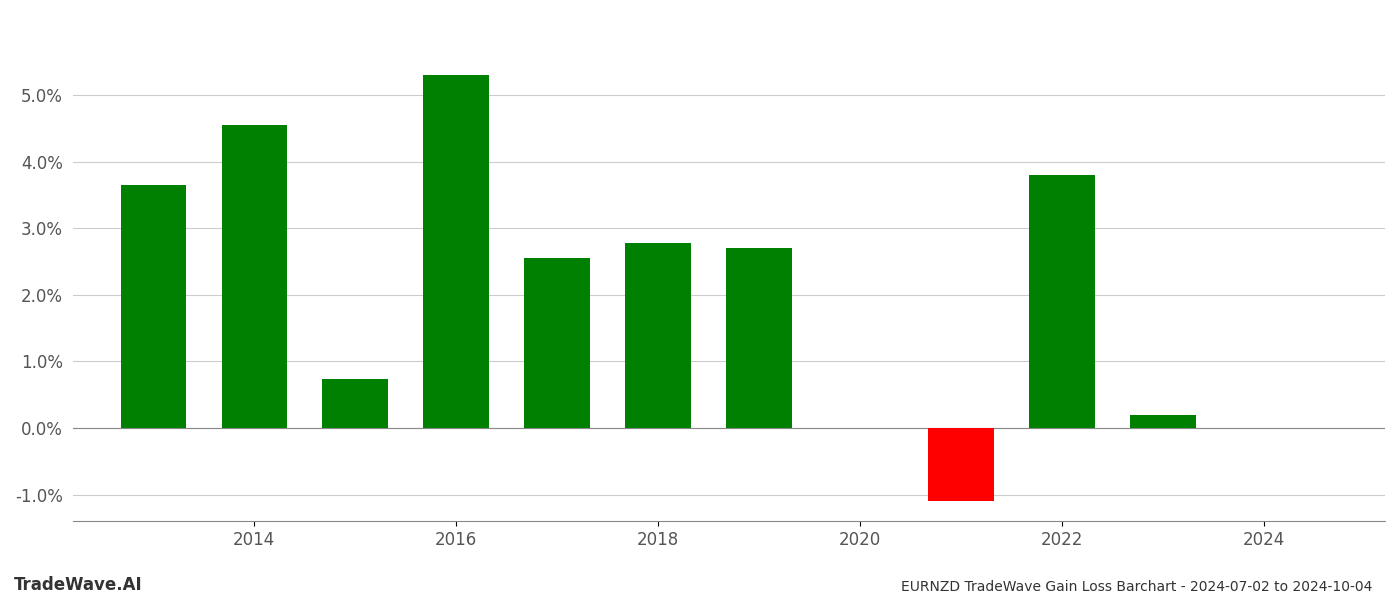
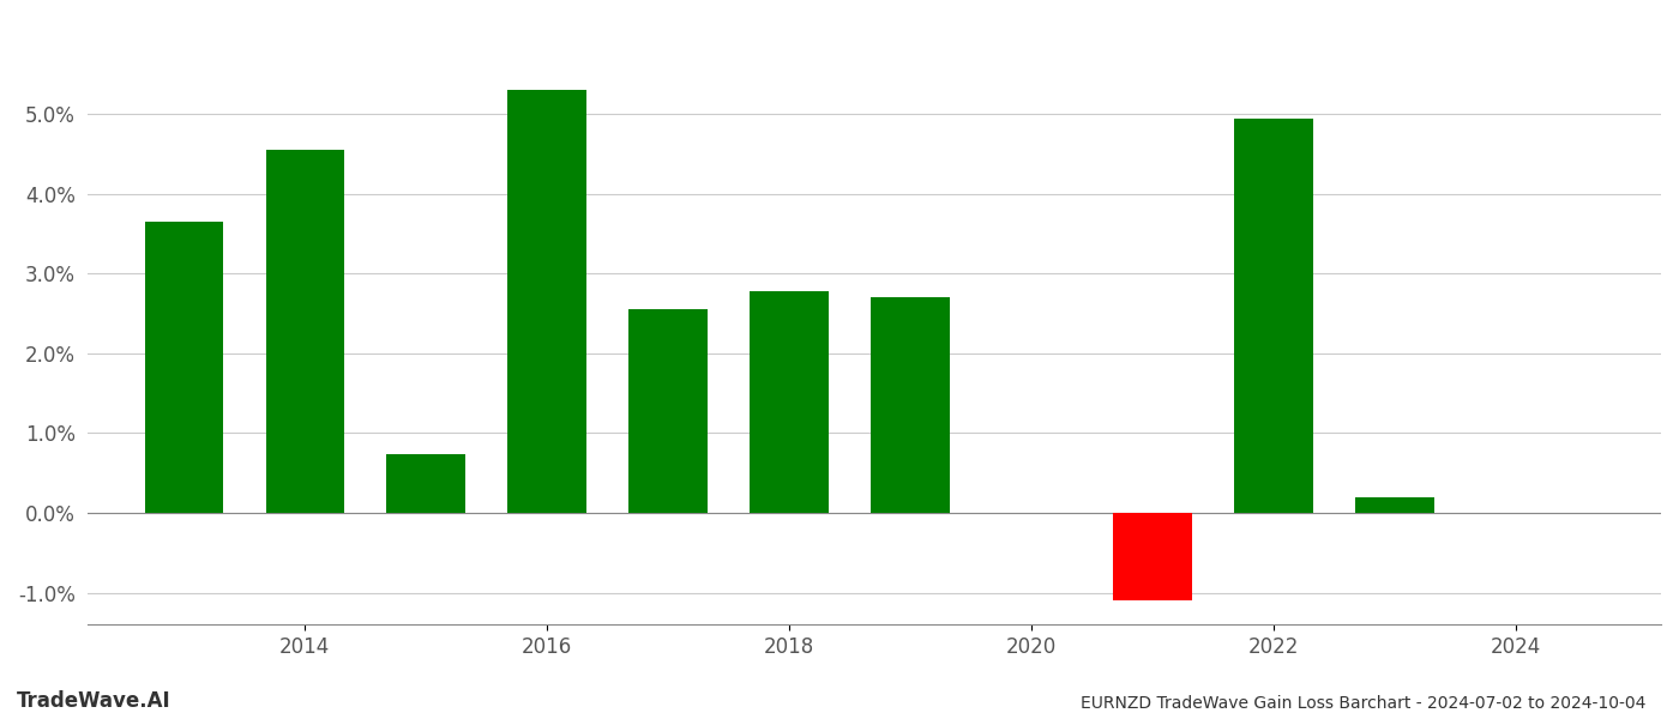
2022: 3.80% -> 4.94%
